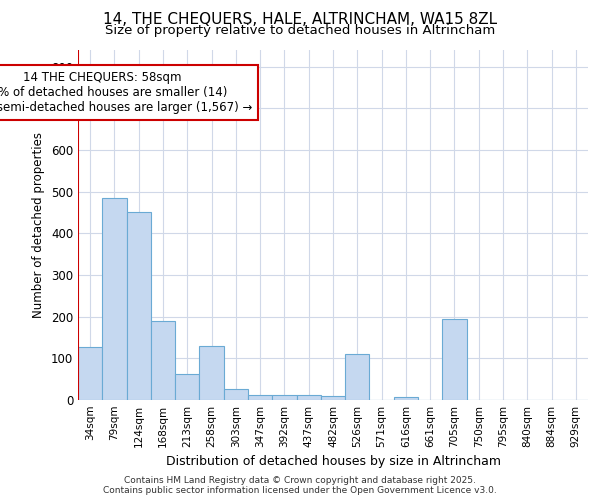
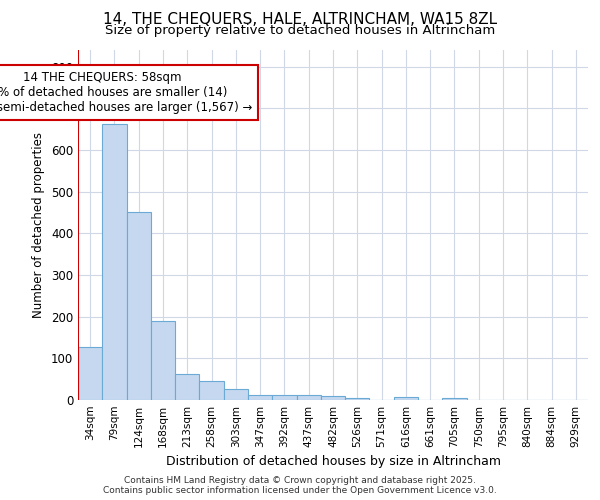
79sqm: 485 -> 662
258sqm: 130 -> 45
526sqm: 110 -> 5
705sqm: 195 -> 6
